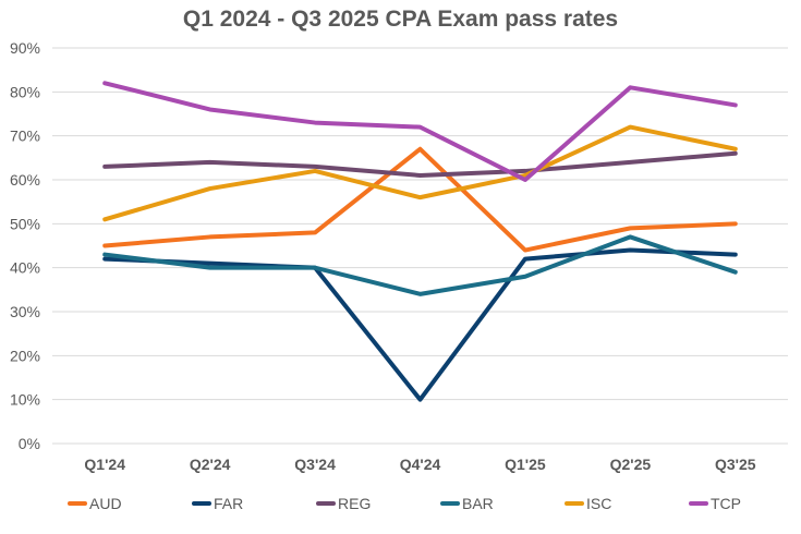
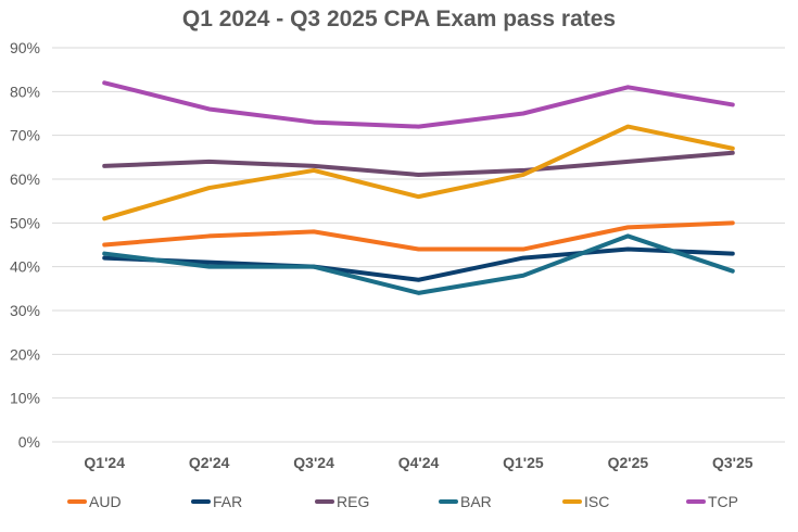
AUD/Q4'24: 67% -> 44%
FAR/Q4'24: 10% -> 37%
TCP/Q1'25: 60% -> 75%
